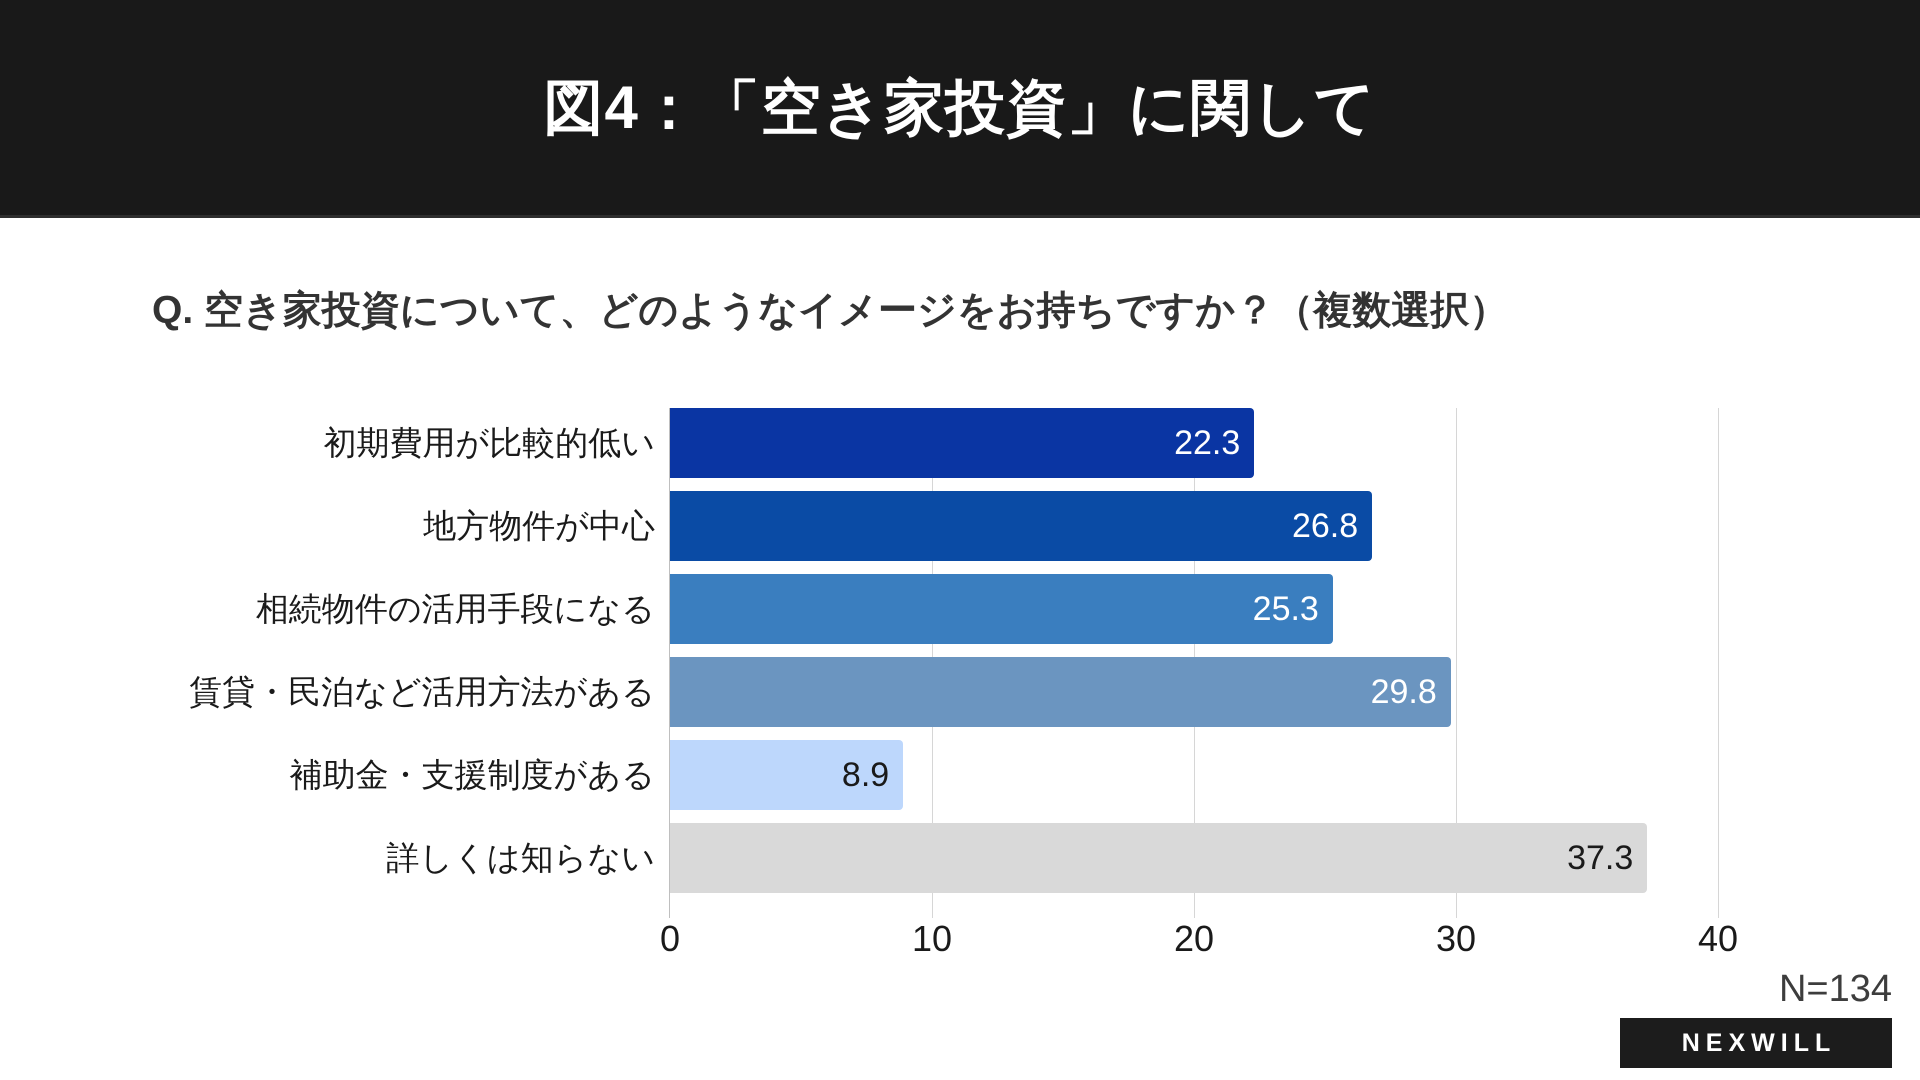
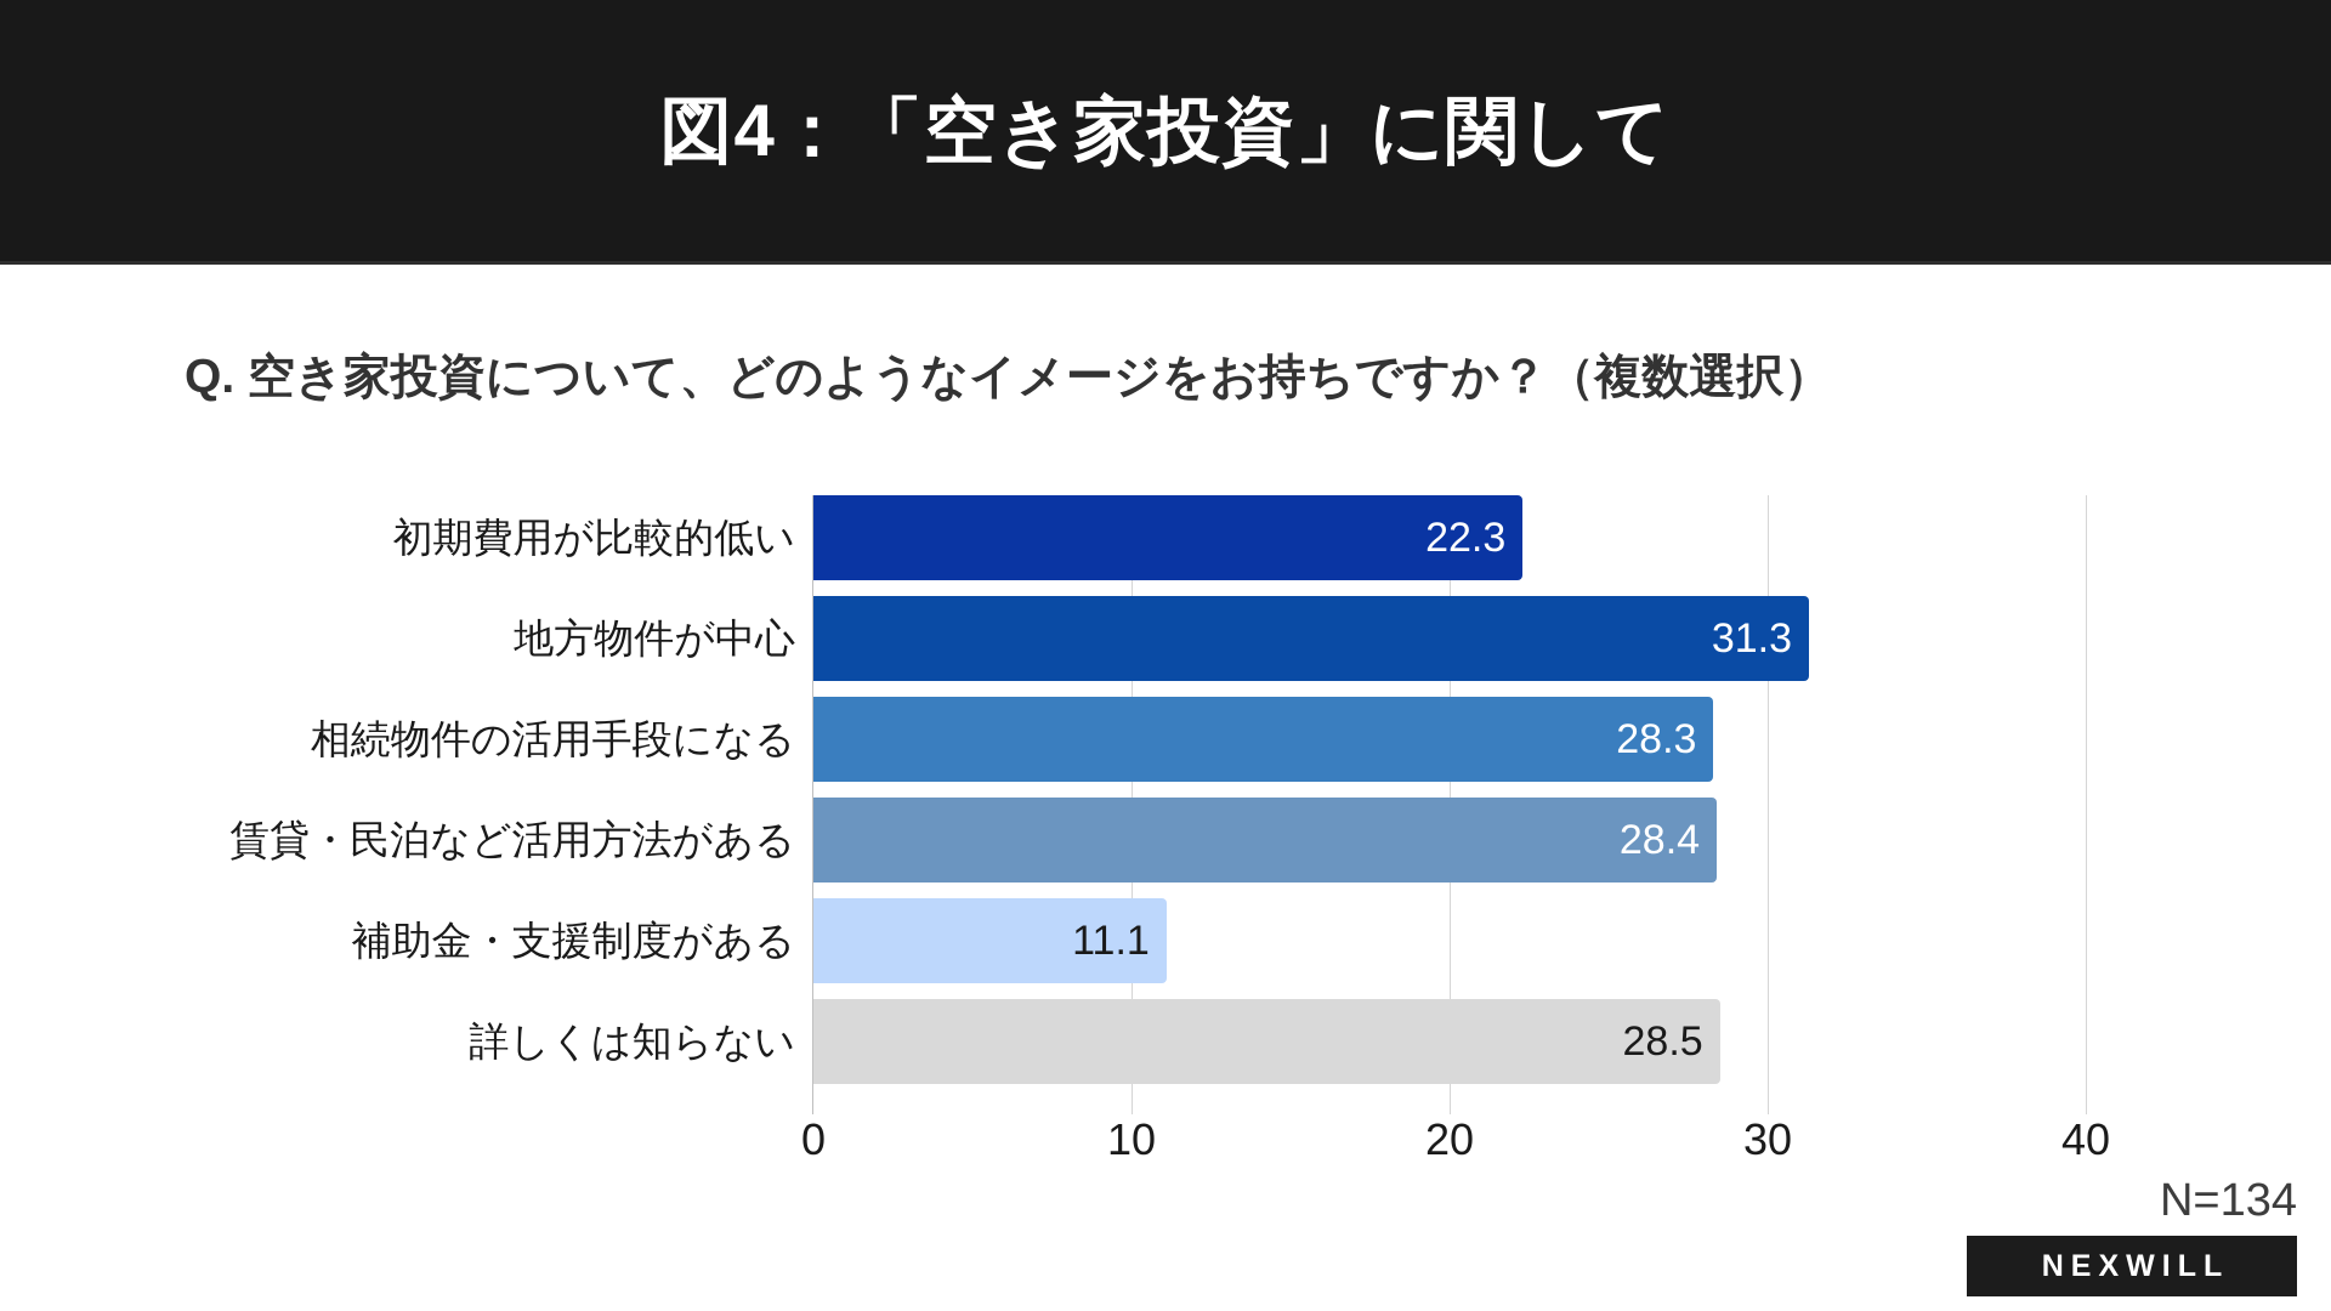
地方物件が中心: 26.8 -> 31.3
相続物件の活用手段になる: 25.3 -> 28.3
賃貸・民泊など活用方法がある: 29.8 -> 28.4
補助金・支援制度がある: 8.9 -> 11.1
詳しくは知らない: 37.3 -> 28.5
